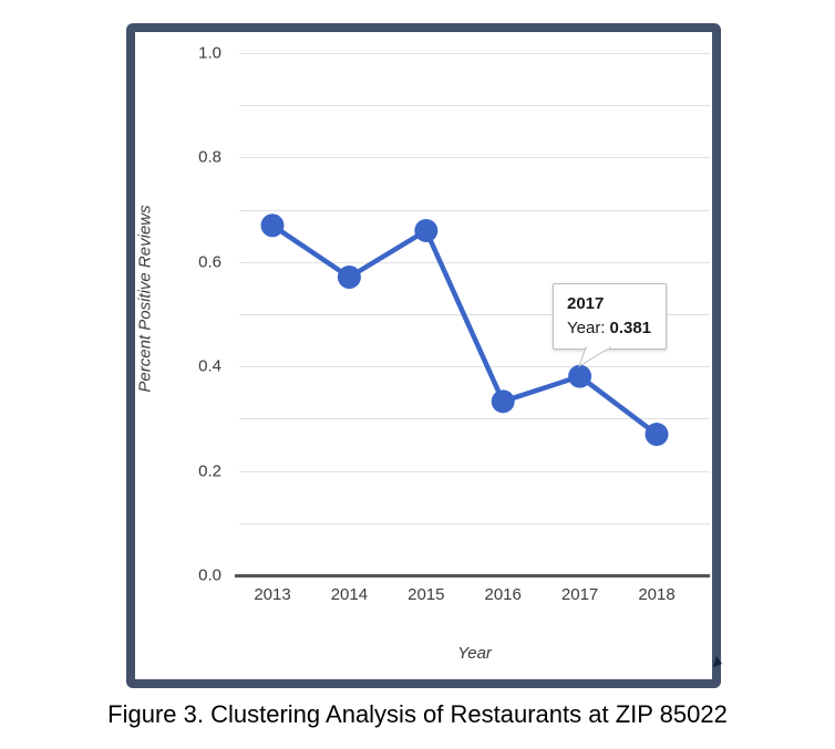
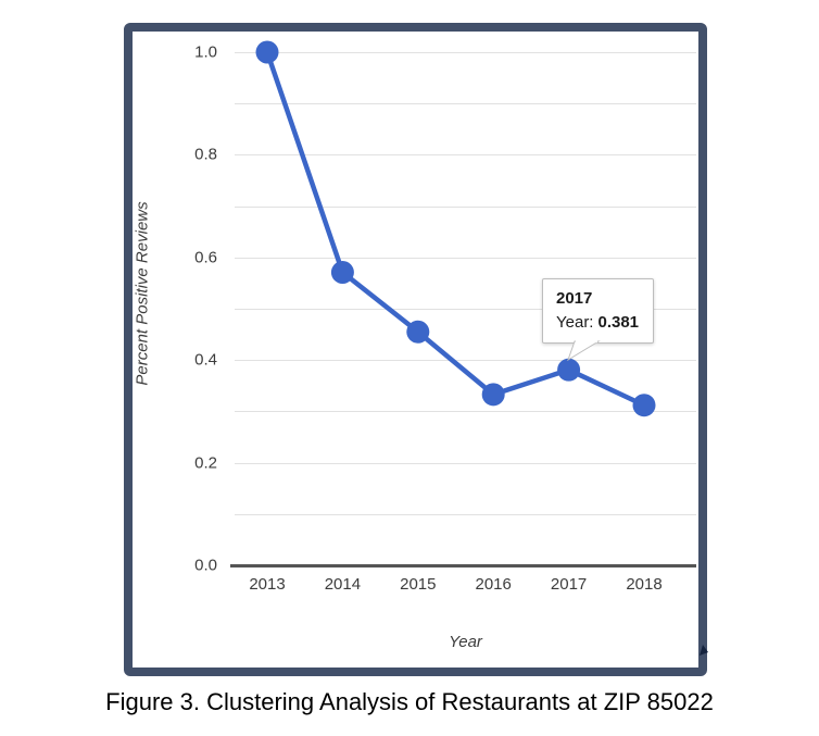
2013: 0.67 -> 1.00
2015: 0.66 -> 0.46
2018: 0.27 -> 0.31
